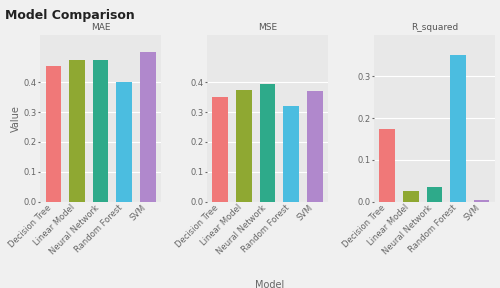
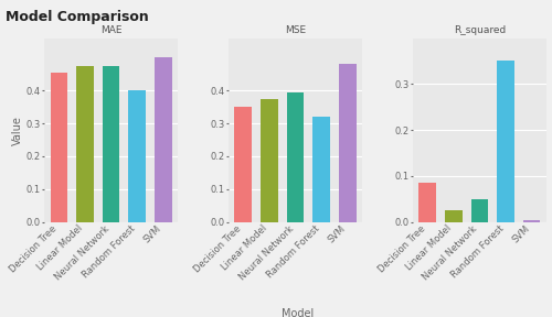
MSE/SVM: 0.370 -> 0.480
R_squared/Decision Tree: 0.175 -> 0.085
R_squared/Neural Network: 0.035 -> 0.050
